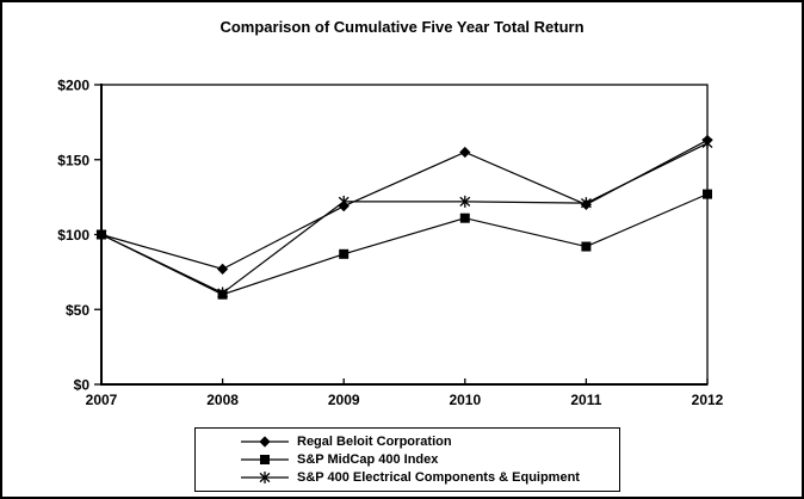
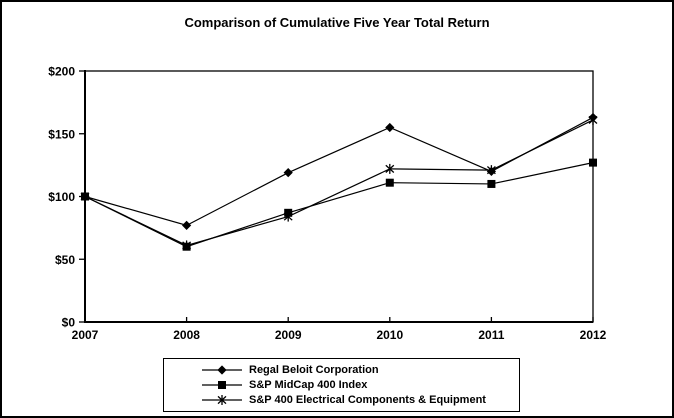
S&P 400 Electrical Components & Equipment/2009: $122 -> $84
S&P MidCap 400 Index/2011: $92 -> $110
